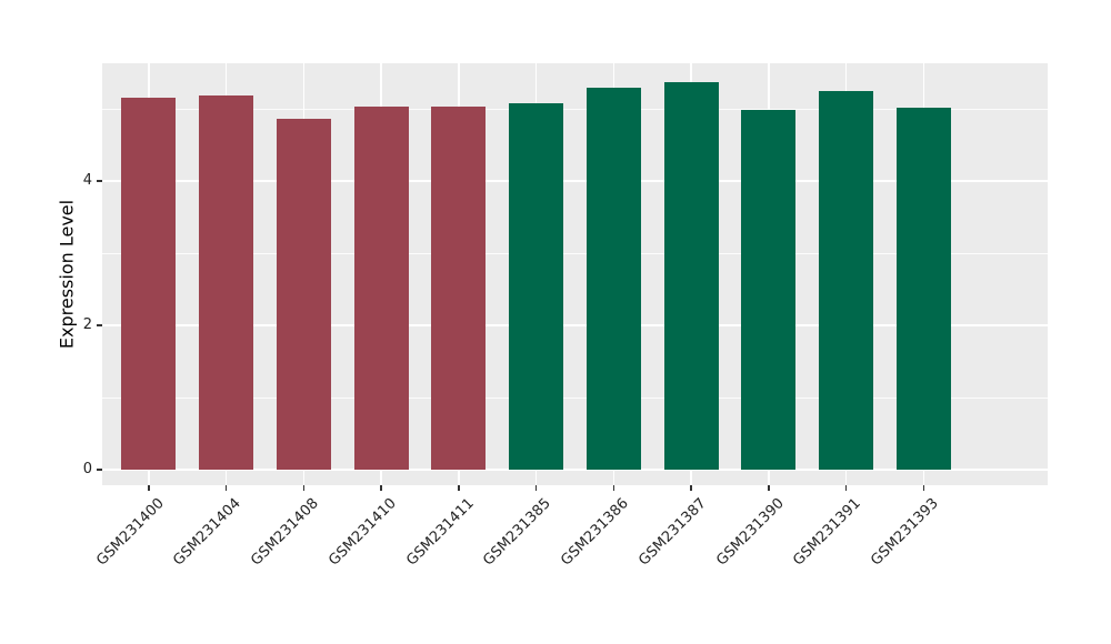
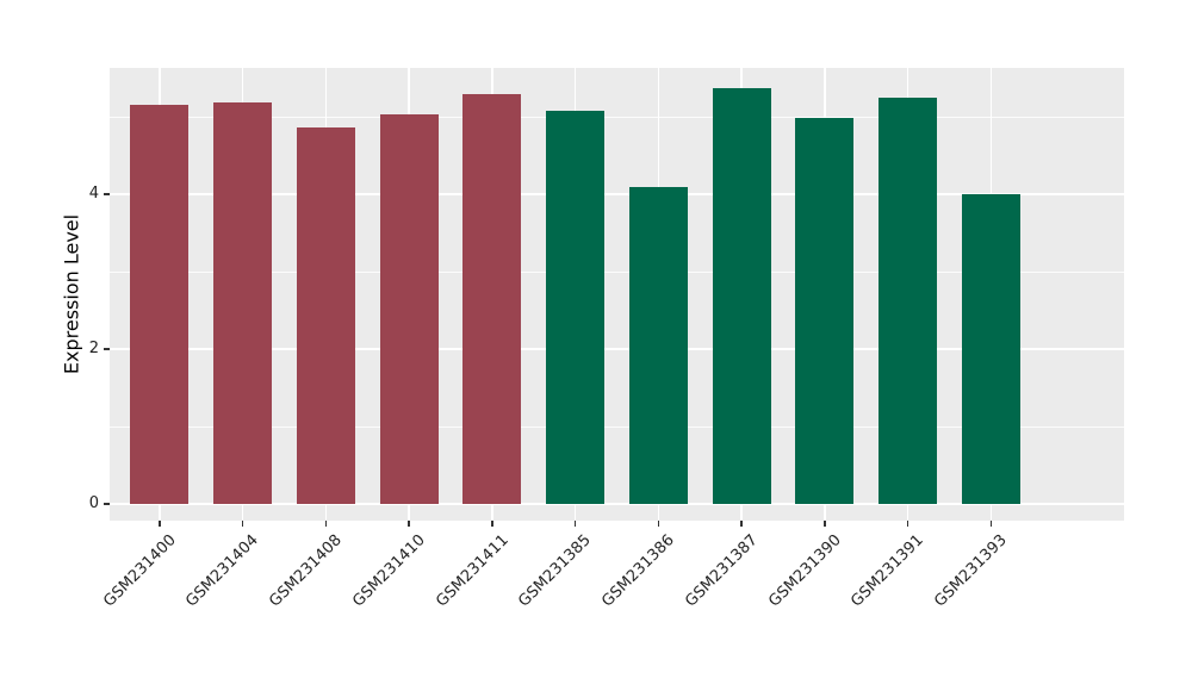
GSM231411: 5.0 -> 5.3
GSM231386: 5.3 -> 4.1
GSM231393: 5.0 -> 4.0
